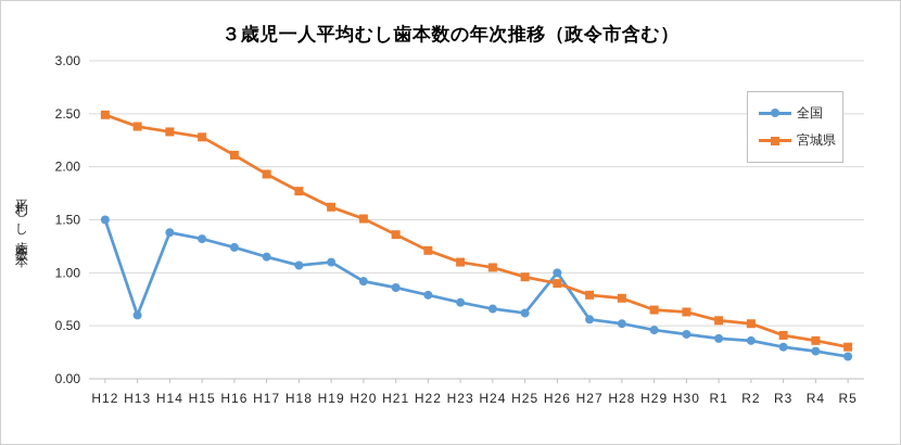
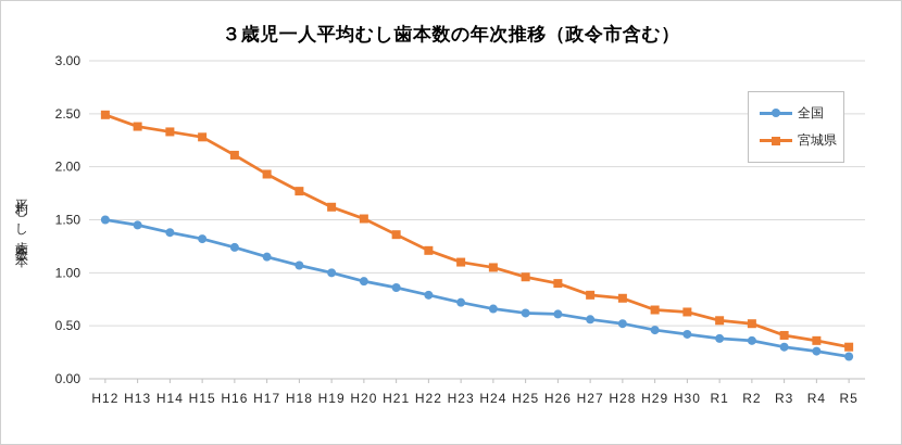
全国/H13: 0.6 -> 1.4
全国/H19: 1.1 -> 1.0
全国/H26: 1.0 -> 0.6
